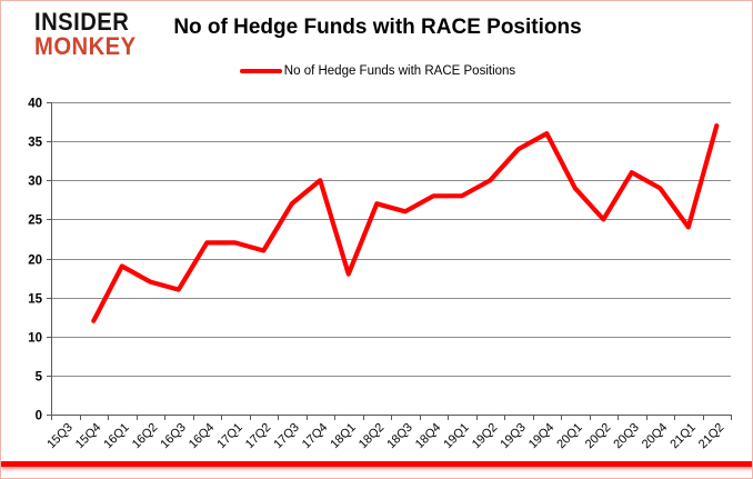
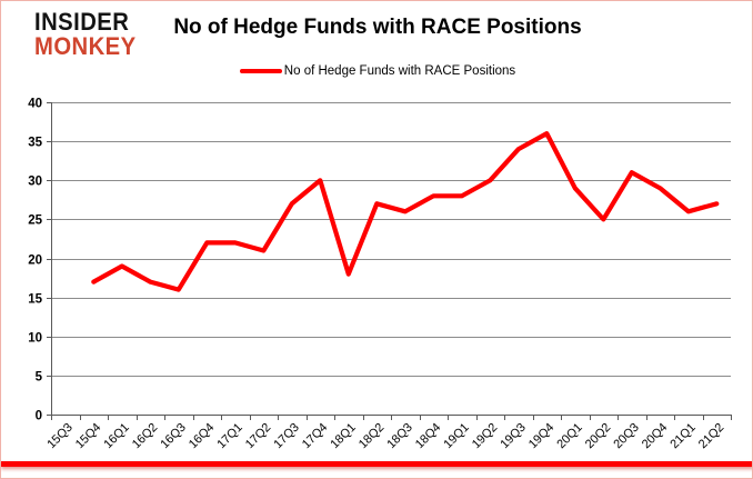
15Q4: 12 -> 17
21Q1: 24 -> 26
21Q2: 37 -> 27
